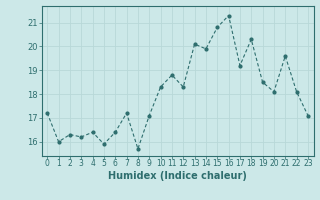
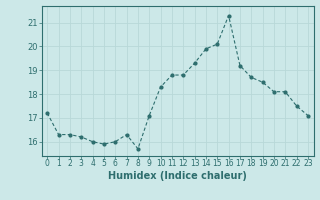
1: 16.0 -> 16.3
4: 16.4 -> 16.0
6: 16.4 -> 16.0
7: 17.2 -> 16.3
12: 18.3 -> 18.8
13: 20.1 -> 19.3
15: 20.8 -> 20.1
18: 20.3 -> 18.7
21: 19.6 -> 18.1
22: 18.1 -> 17.5
